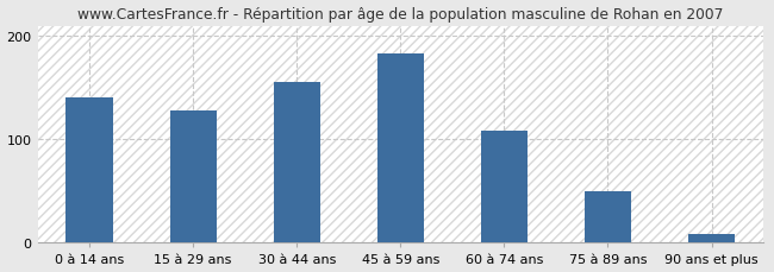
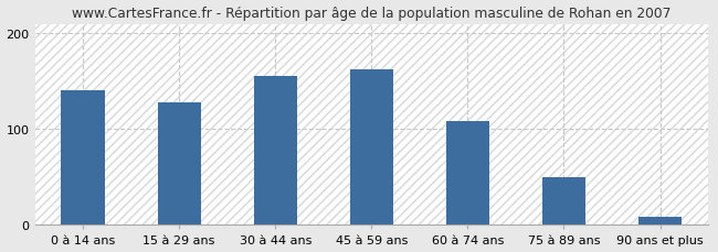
45 à 59 ans: 183 -> 162
